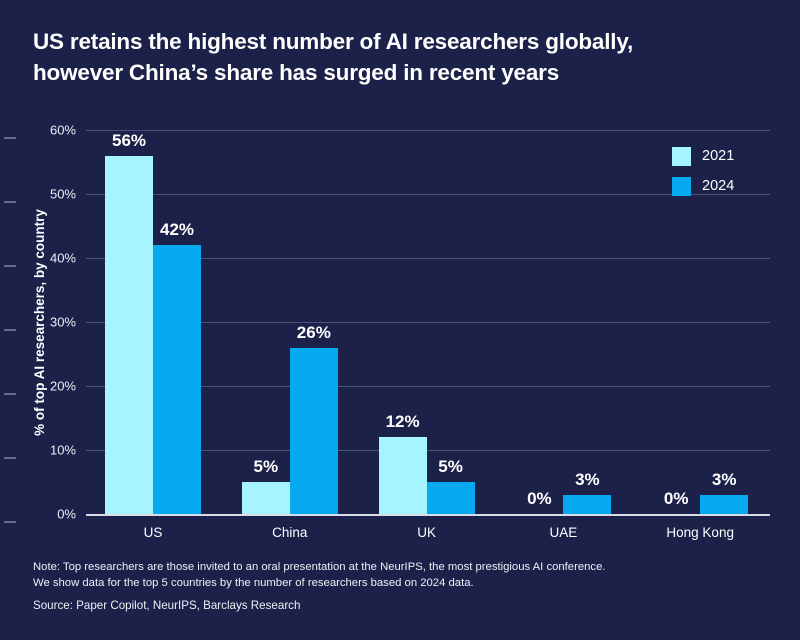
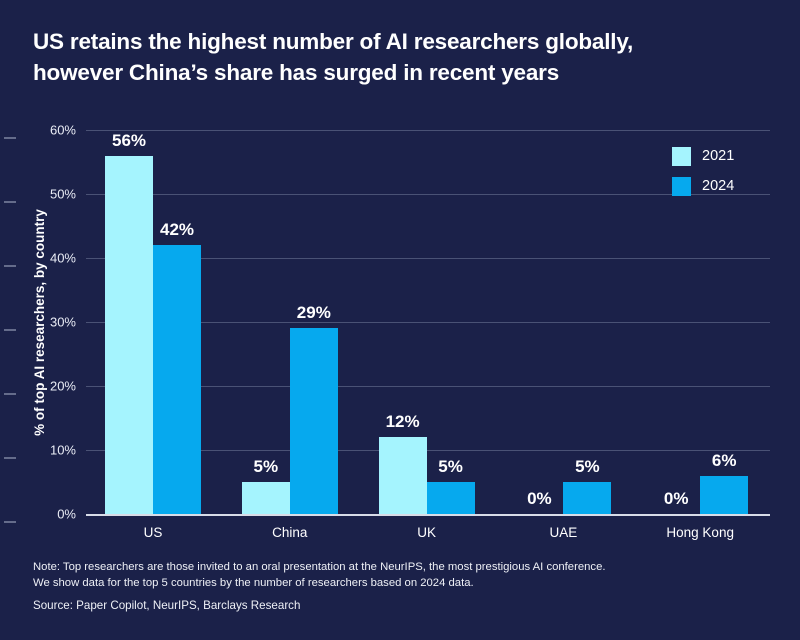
2024/China: 26% -> 29%
2024/UAE: 3% -> 5%
2024/Hong Kong: 3% -> 6%
